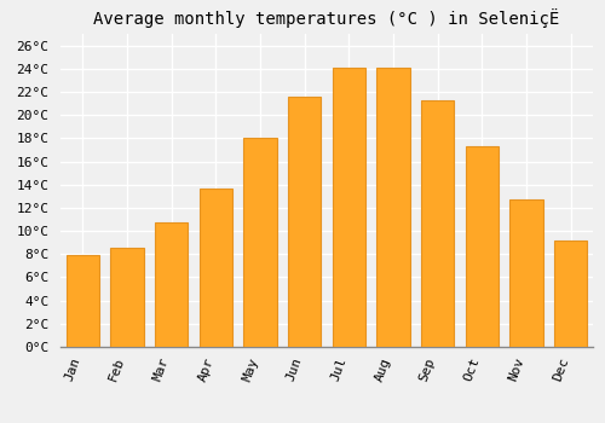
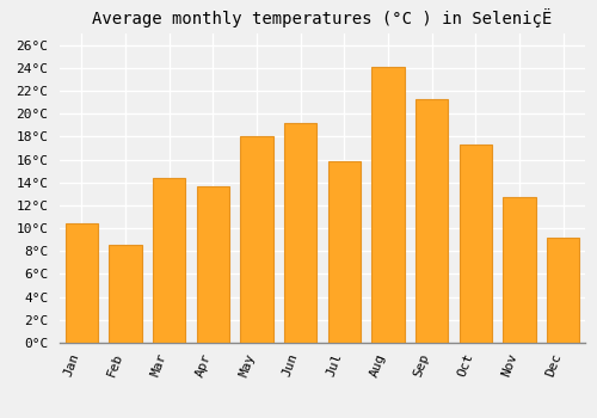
Jan: 7.9°C -> 10.4°C
Mar: 10.7°C -> 14.4°C
Jun: 21.6°C -> 19.2°C
Jul: 24.1°C -> 15.8°C
